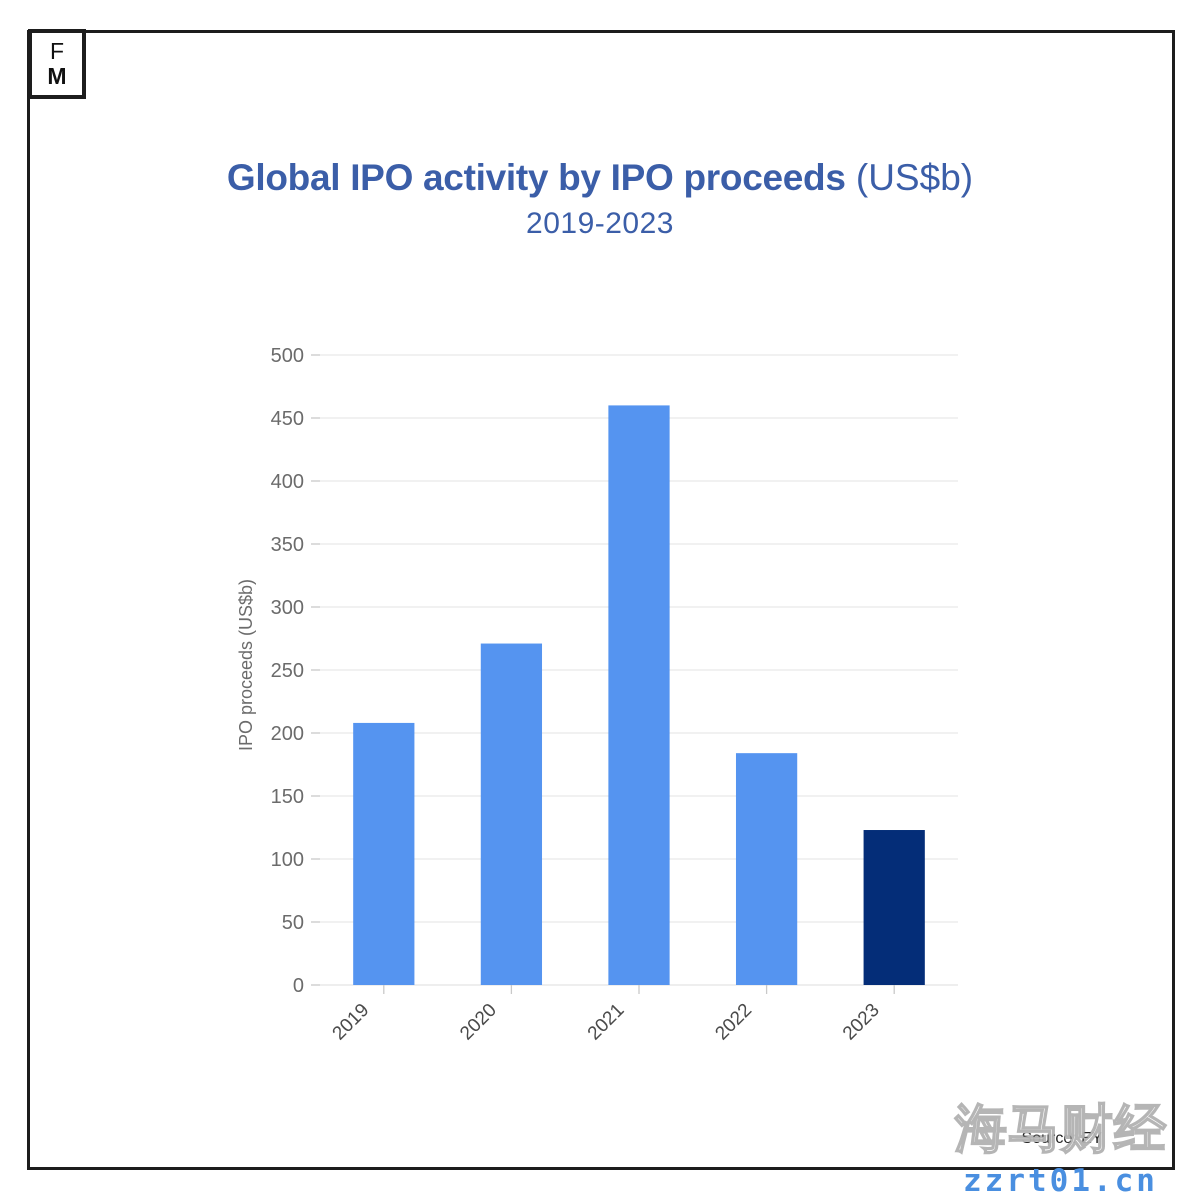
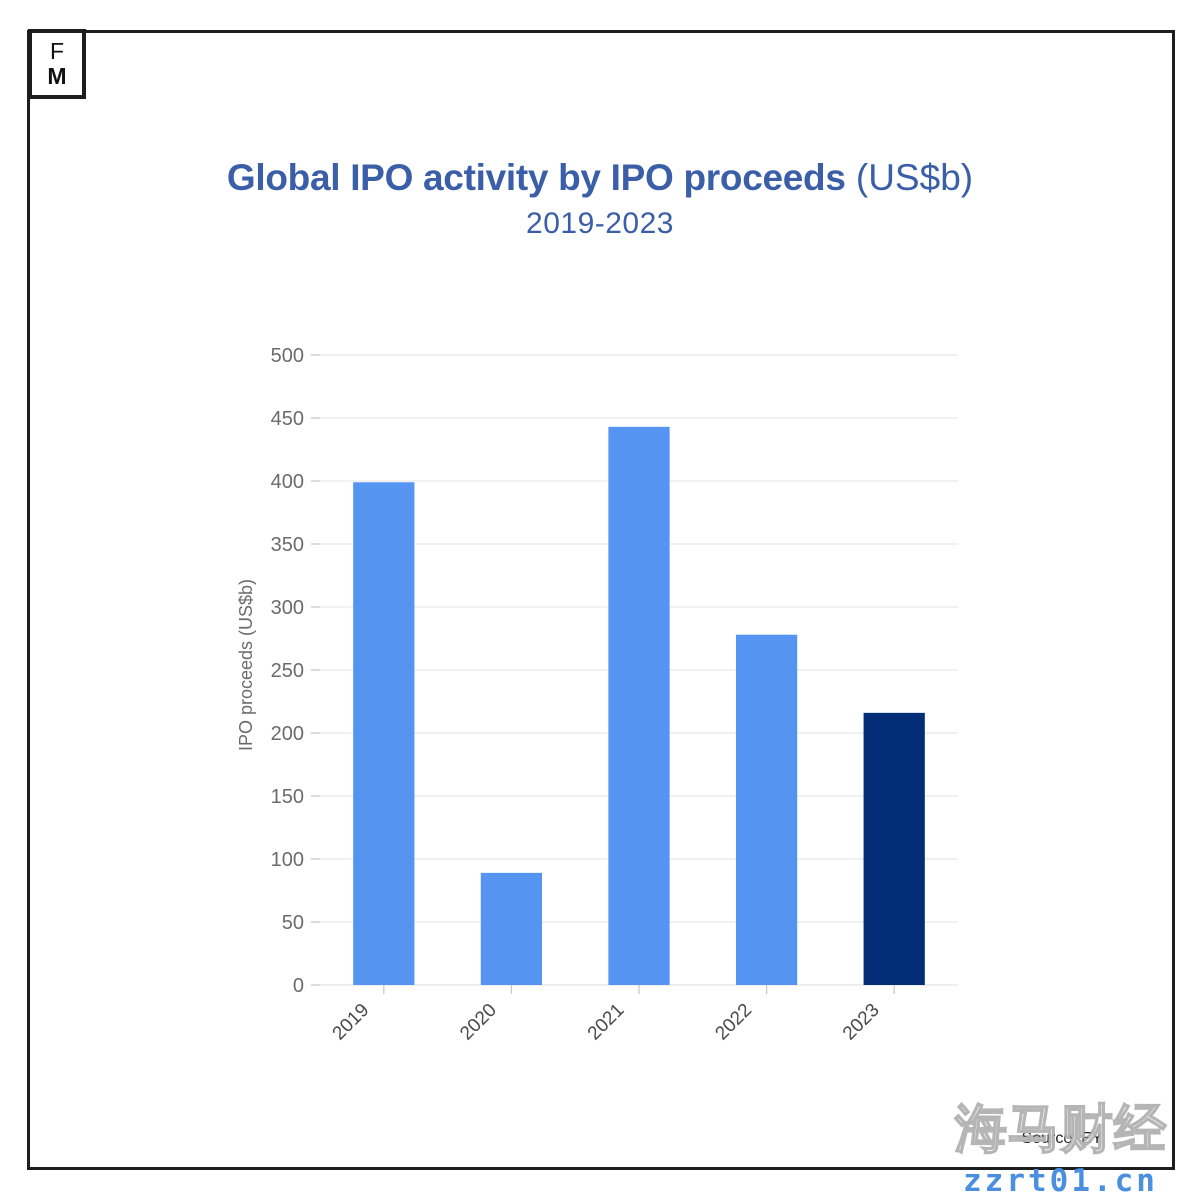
2019: 208 -> 399
2020: 271 -> 89
2021: 460 -> 443
2022: 184 -> 278
2023: 123 -> 216
